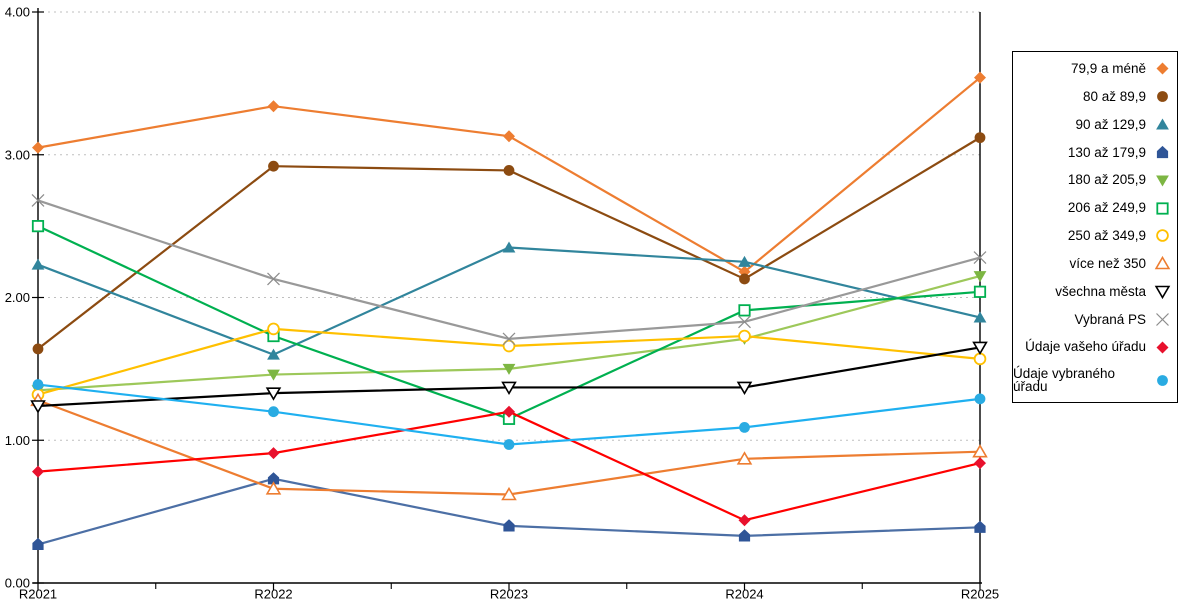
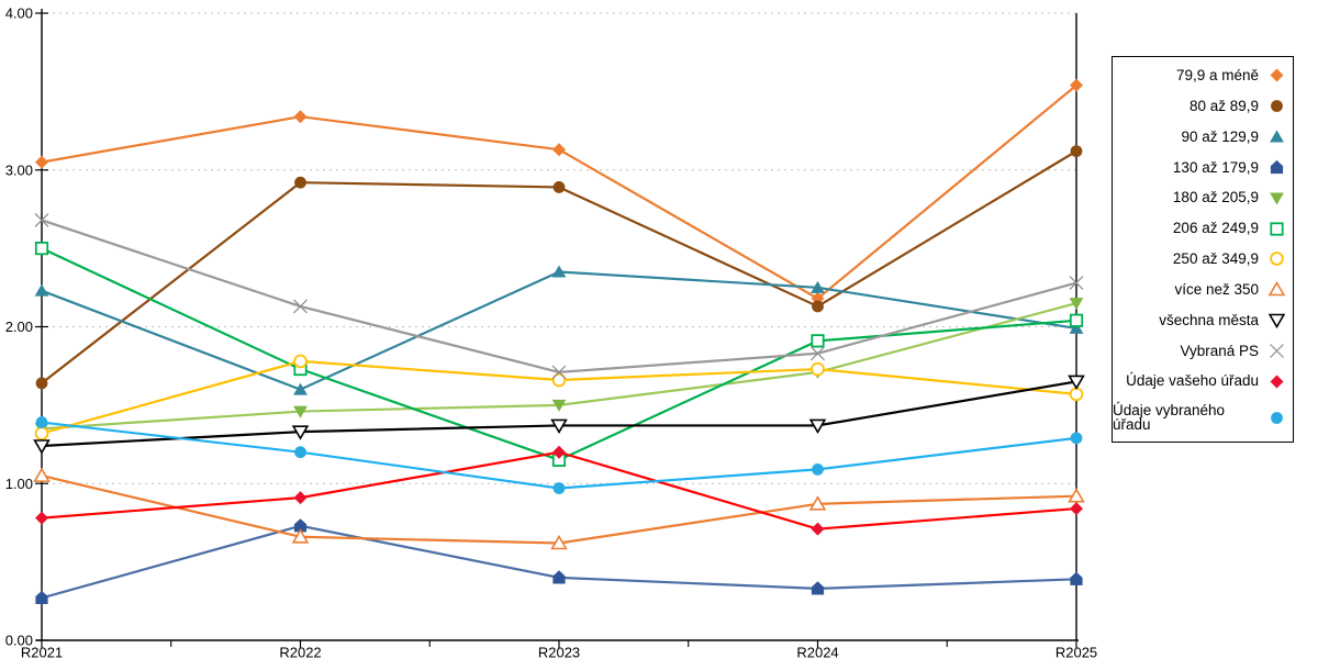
více než 350/R2021: 1.28 -> 1.05
Údaje vašeho úřadu/R2024: 0.44 -> 0.71
90 až 129,9/R2025: 1.86 -> 1.99
